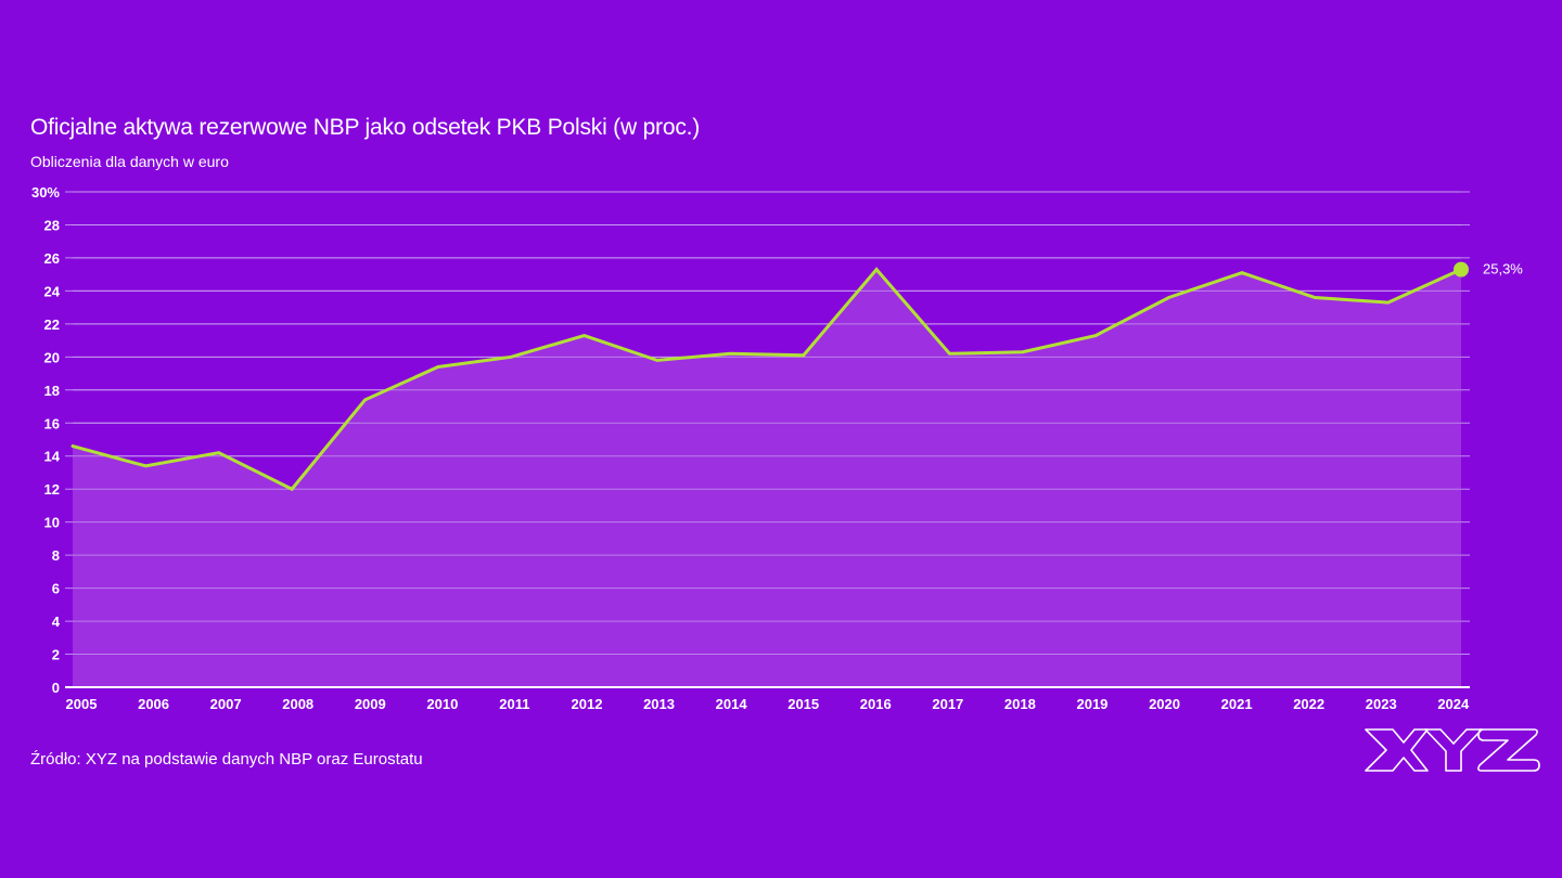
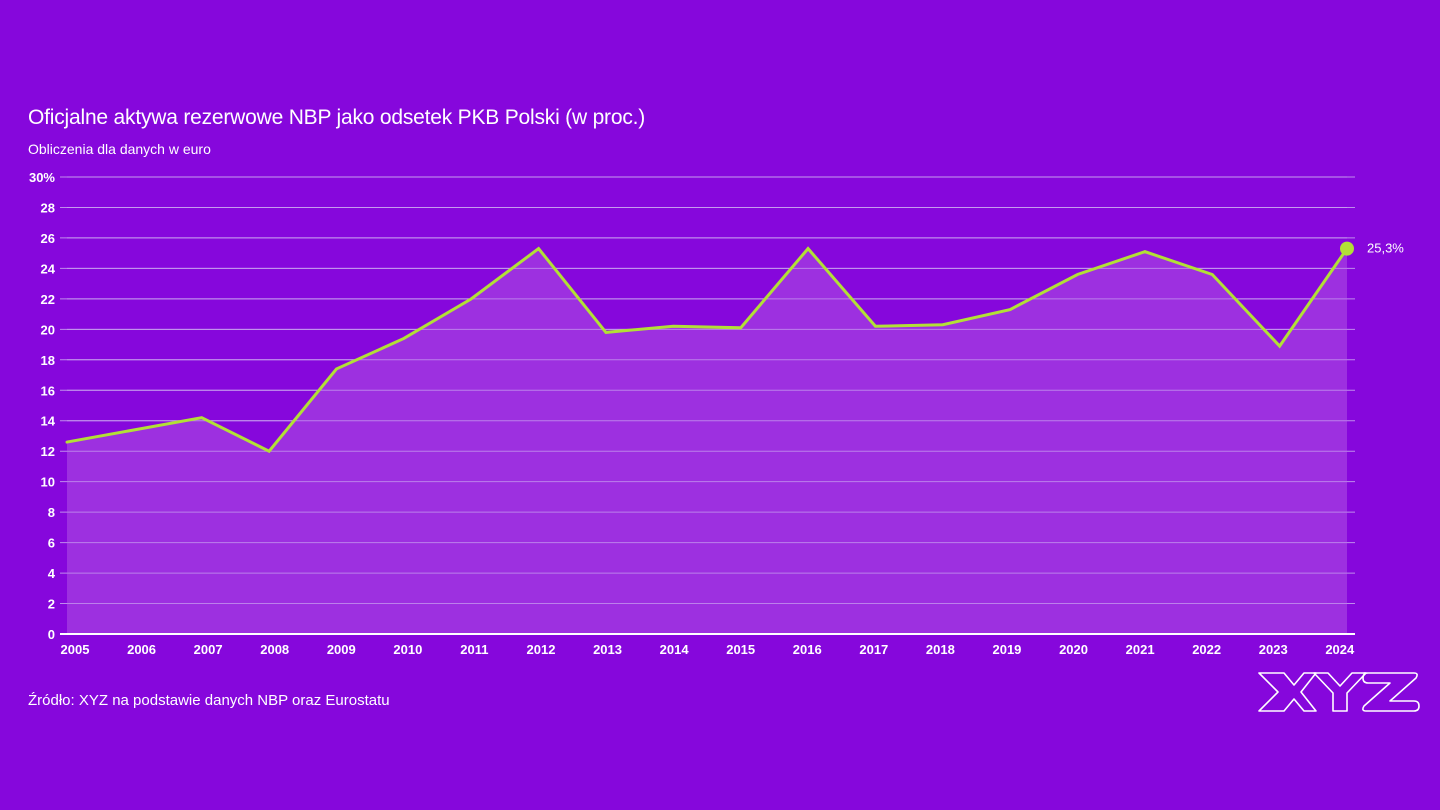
2005: 14.6% -> 12.6%
2011: 20.0% -> 22.0%
2012: 21.3% -> 25.3%
2023: 23.3% -> 18.9%
